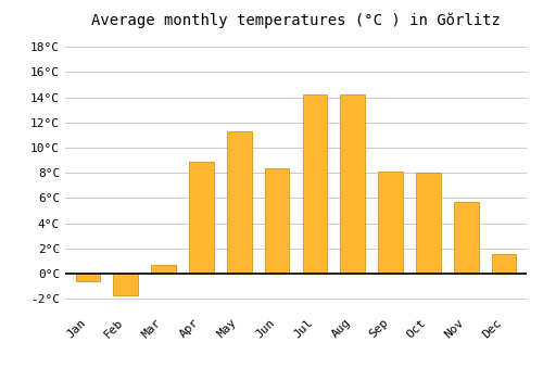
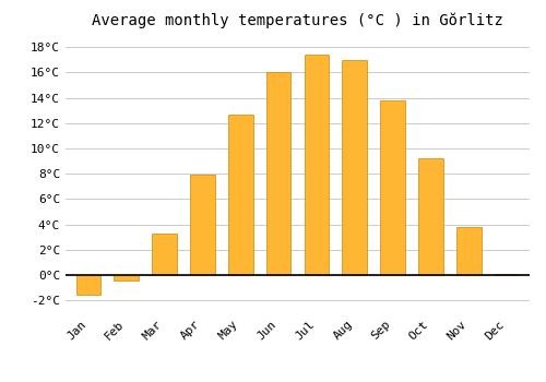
Jan: -0.6°C -> -1.5°C
Feb: -1.7°C -> -0.4°C
Mar: 0.7°C -> 3.3°C
Apr: 8.9°C -> 7.9°C
May: 11.3°C -> 12.7°C
Jun: 8.4°C -> 16.0°C
Jul: 14.2°C -> 17.4°C
Aug: 14.2°C -> 17.0°C
Sep: 8.1°C -> 13.8°C
Oct: 8.0°C -> 9.2°C
Nov: 5.7°C -> 3.8°C
Dec: 1.6°C -> 0.1°C
